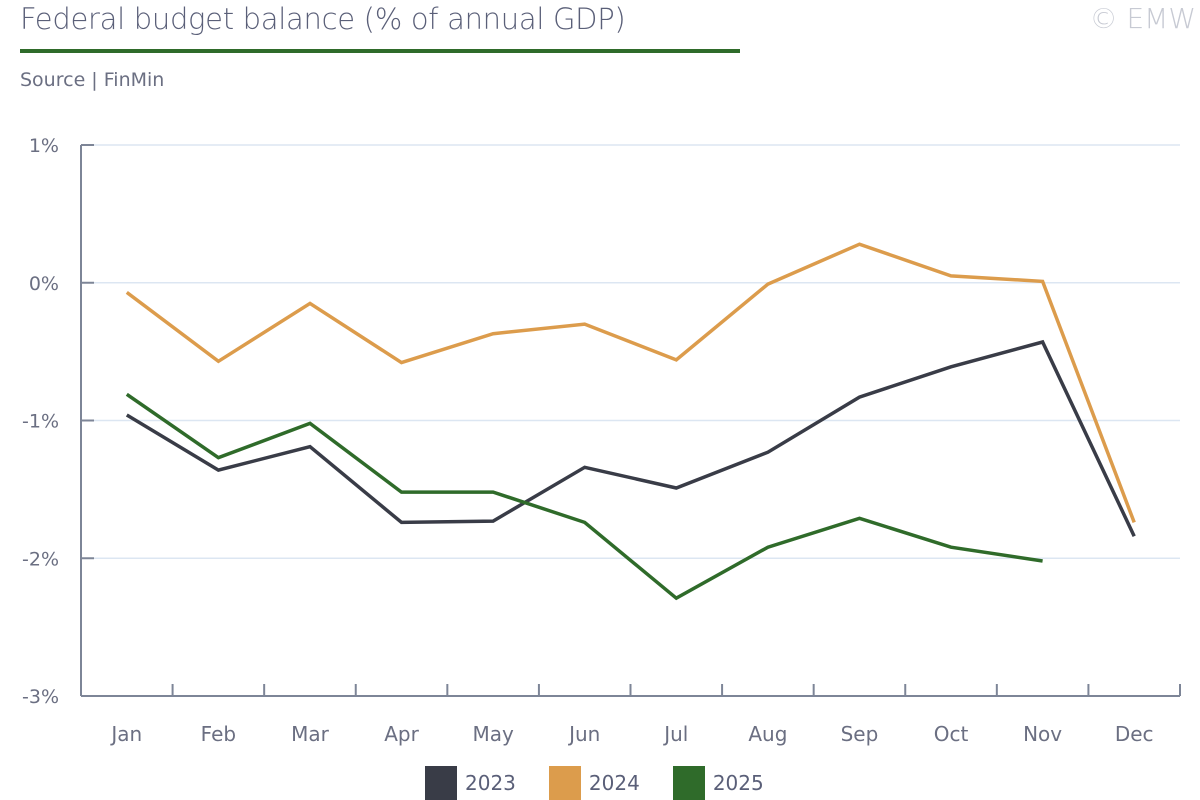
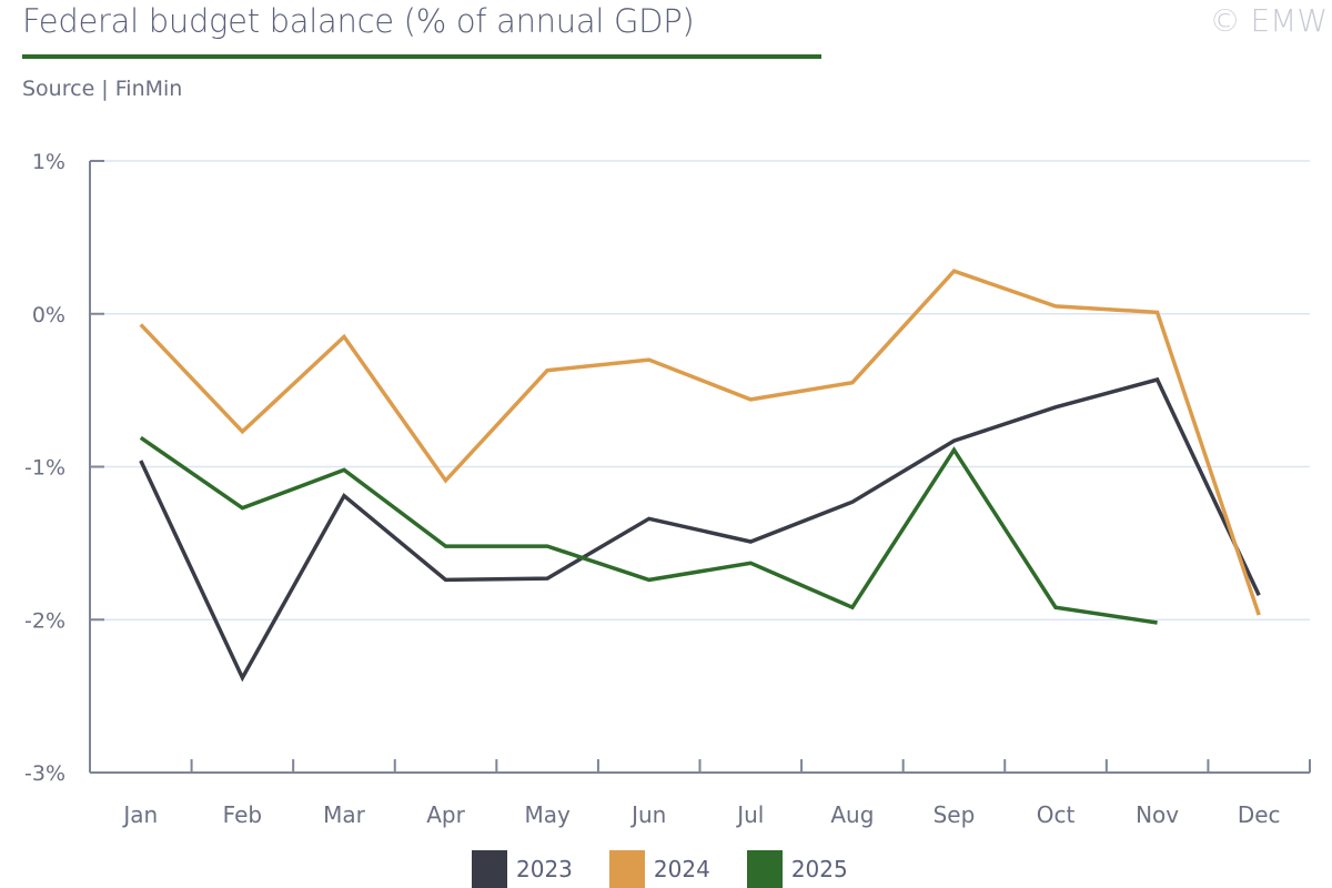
2023/Feb: -1.36% -> -2.38%
2024/Feb: -0.57% -> -0.77%
2024/Apr: -0.58% -> -1.09%
2025/Jul: -2.29% -> -1.63%
2024/Aug: -0.01% -> -0.45%
2025/Sep: -1.71% -> -0.89%
2024/Dec: -1.74% -> -1.97%
